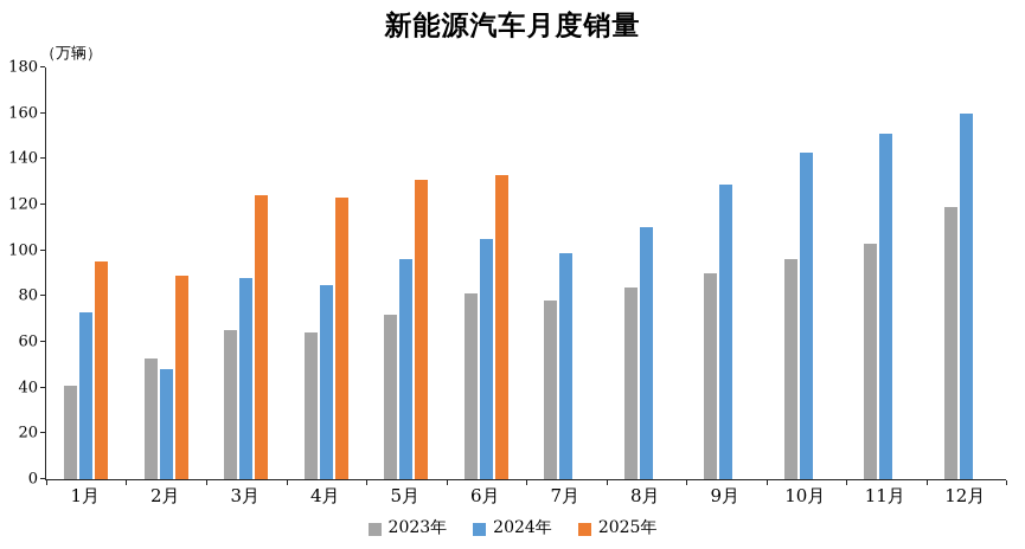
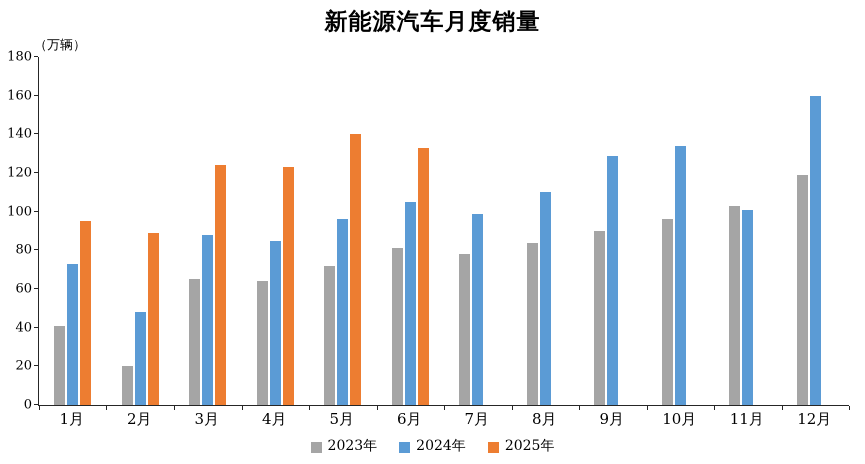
2023年/2月: 53 -> 20
2025年/5月: 131 -> 140
2024年/10月: 143 -> 134
2024年/11月: 151 -> 101
